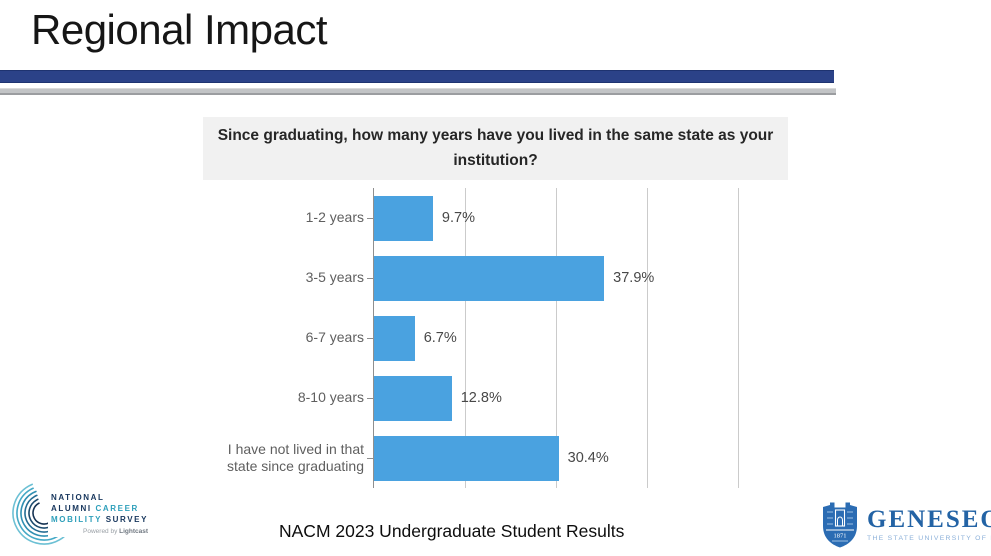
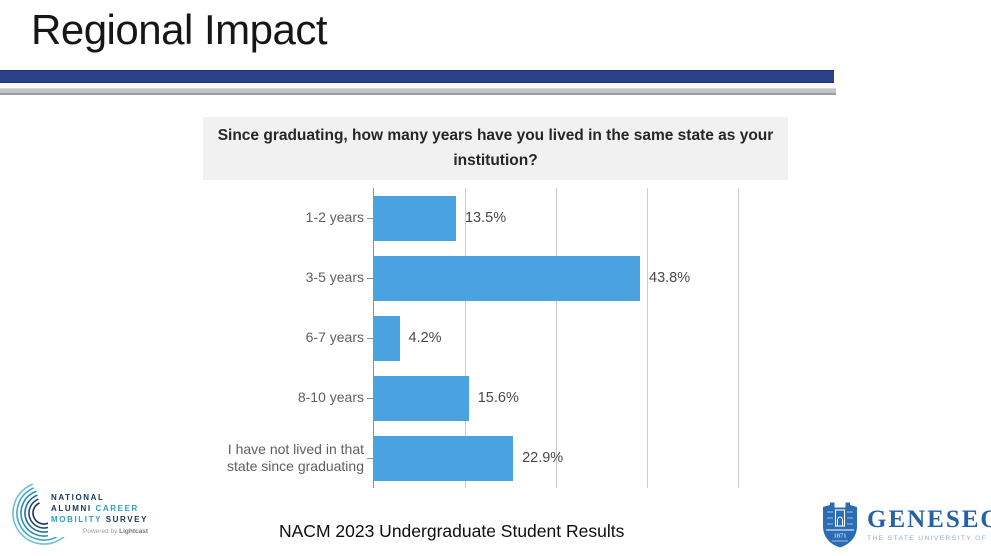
1-2 years: 9.7% -> 13.5%
3-5 years: 37.9% -> 43.8%
6-7 years: 6.7% -> 4.2%
8-10 years: 12.8% -> 15.6%
I have not lived in that state since graduating: 30.4% -> 22.9%
